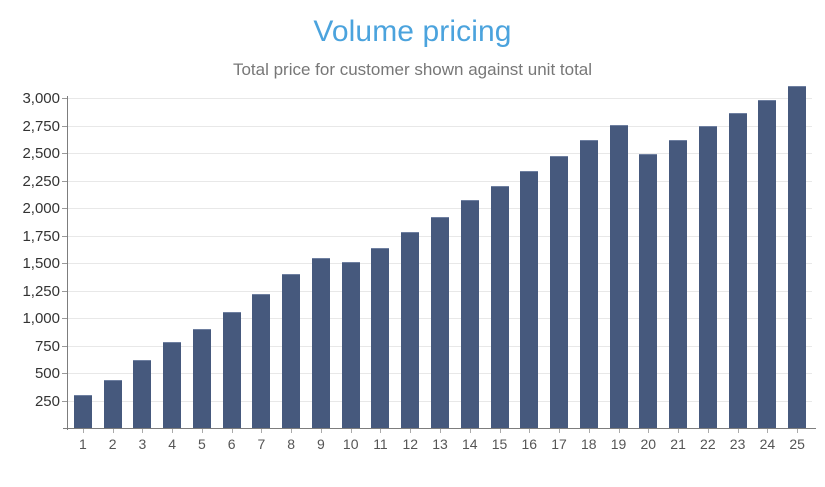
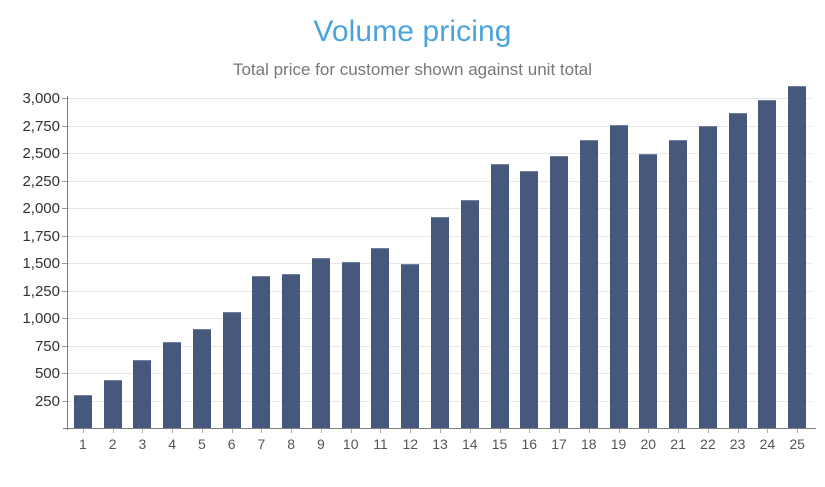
7: 1200 -> 1370
12: 1770 -> 1480
15: 2200 -> 2390
